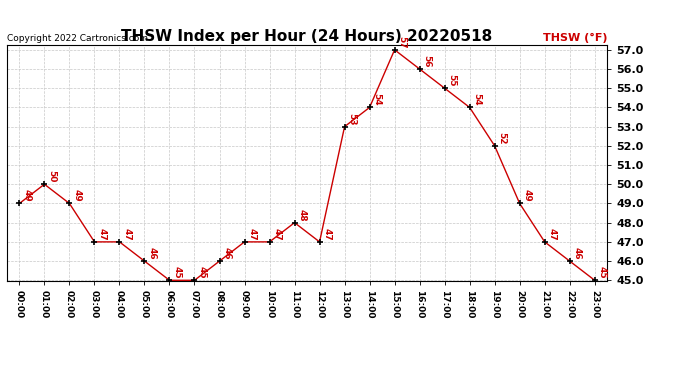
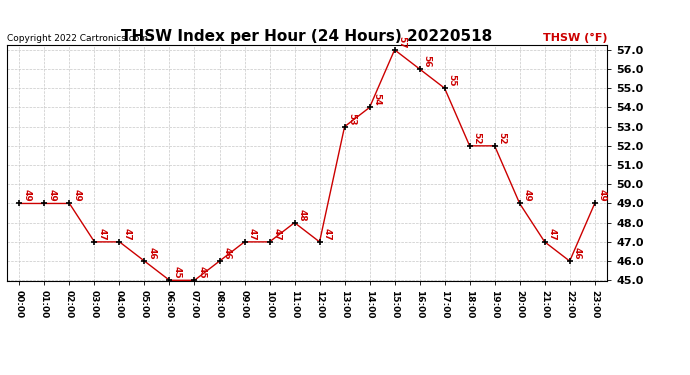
01:00: 50 -> 49
18:00: 54 -> 52
23:00: 45 -> 49
